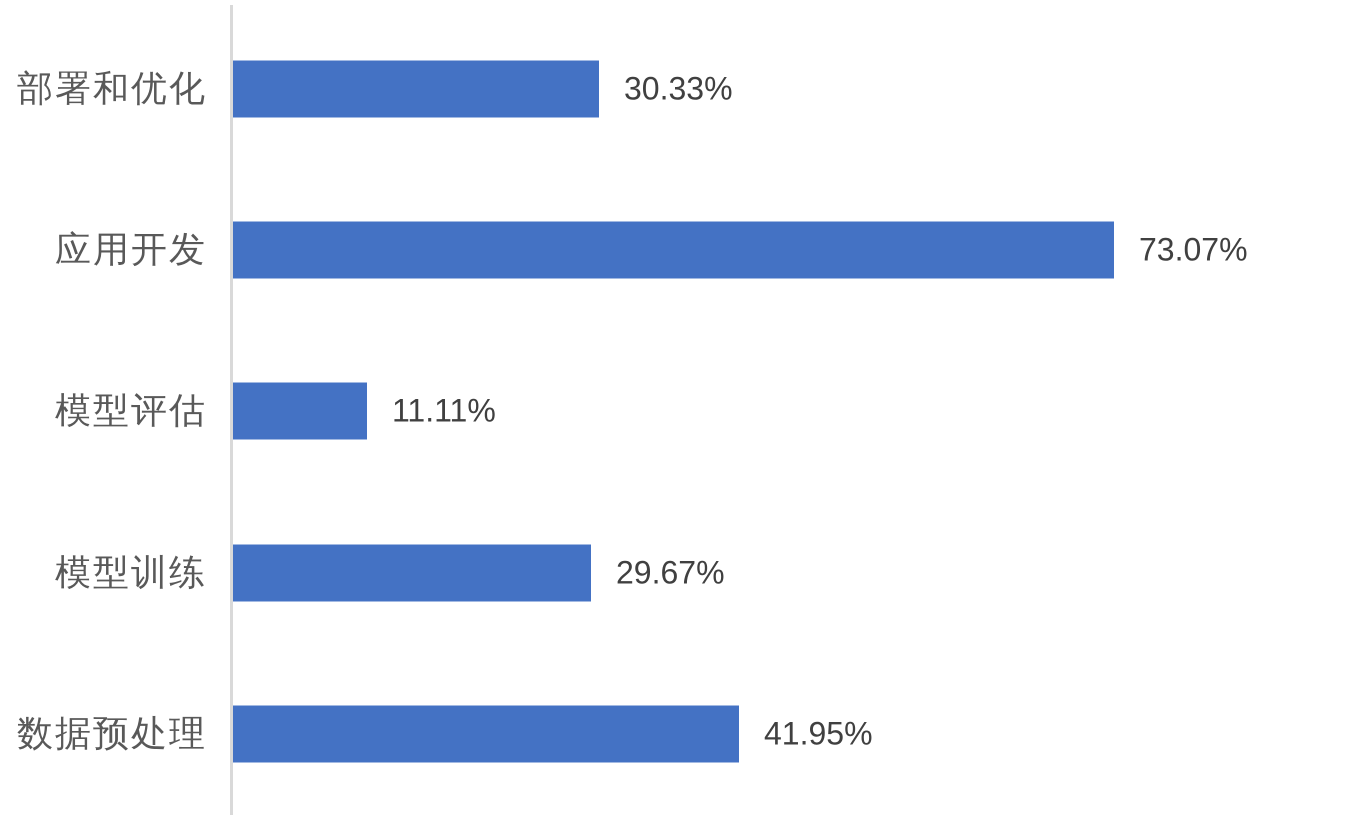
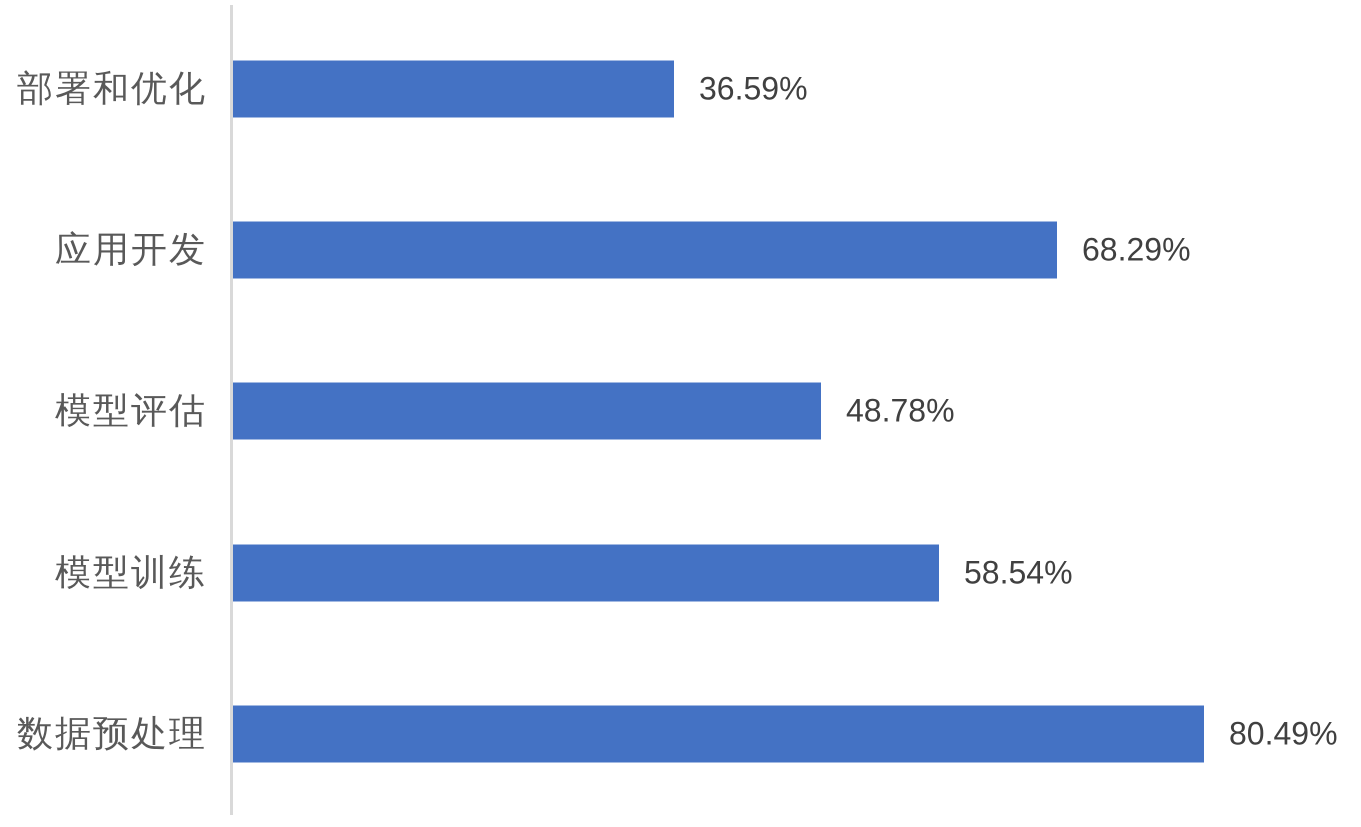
部署和优化: 30.33% -> 36.59%
应用开发: 73.07% -> 68.29%
模型评估: 11.11% -> 48.78%
模型训练: 29.67% -> 58.54%
数据预处理: 41.95% -> 80.49%
